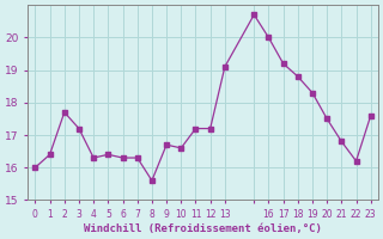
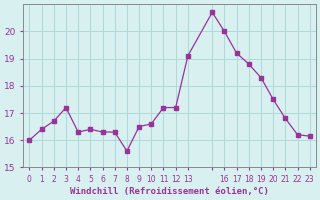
2: 17.70 -> 16.70
9: 16.70 -> 16.50
23: 17.60 -> 16.15
